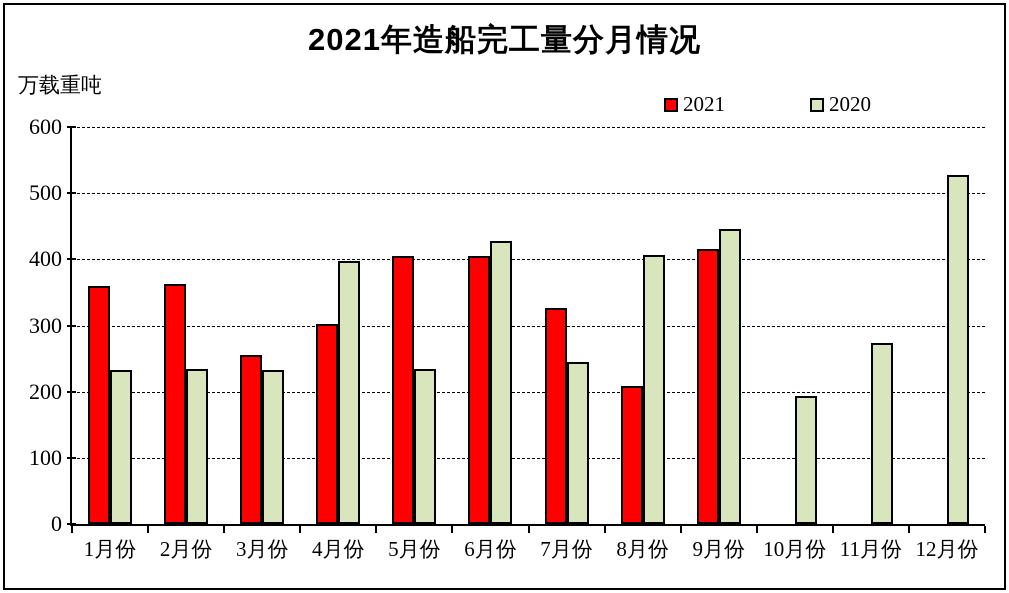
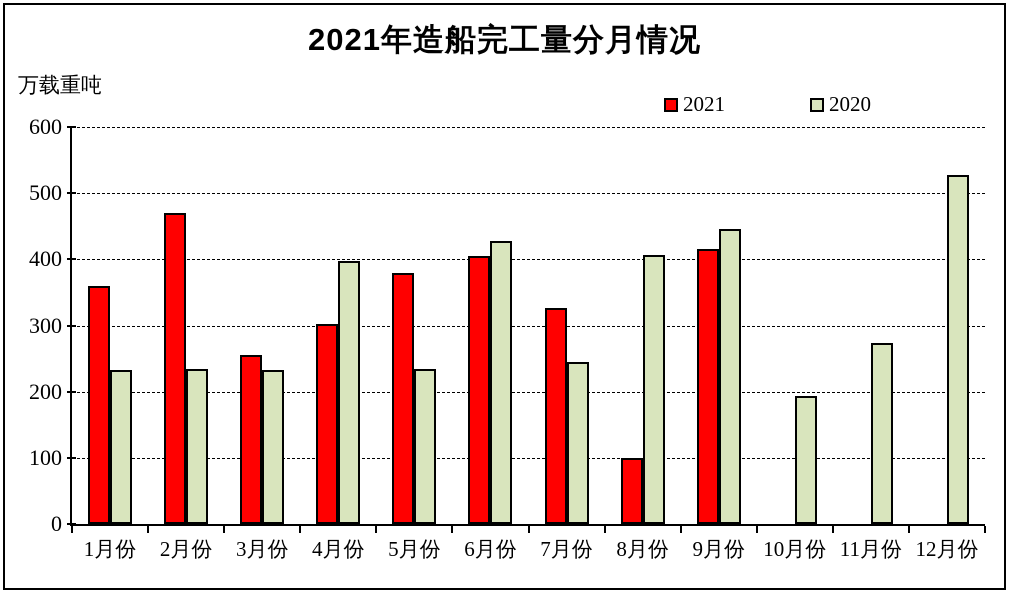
2021/2月份: 360 -> 470
2021/5月份: 400 -> 380
2021/8月份: 210 -> 100
